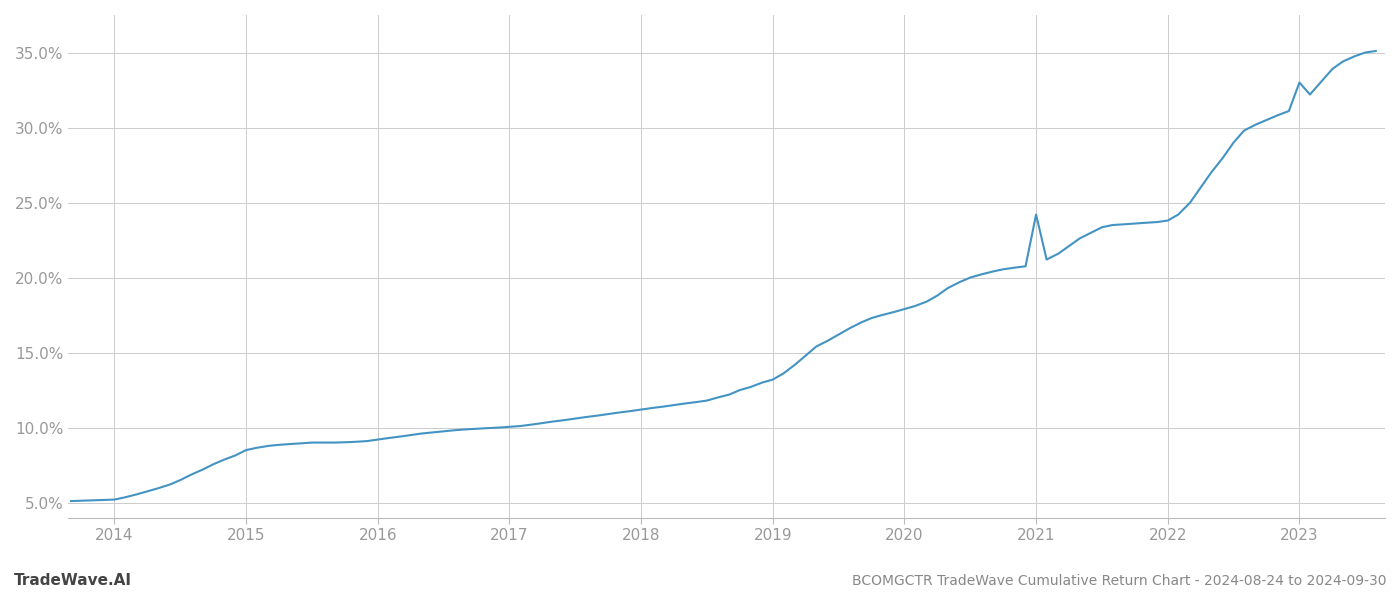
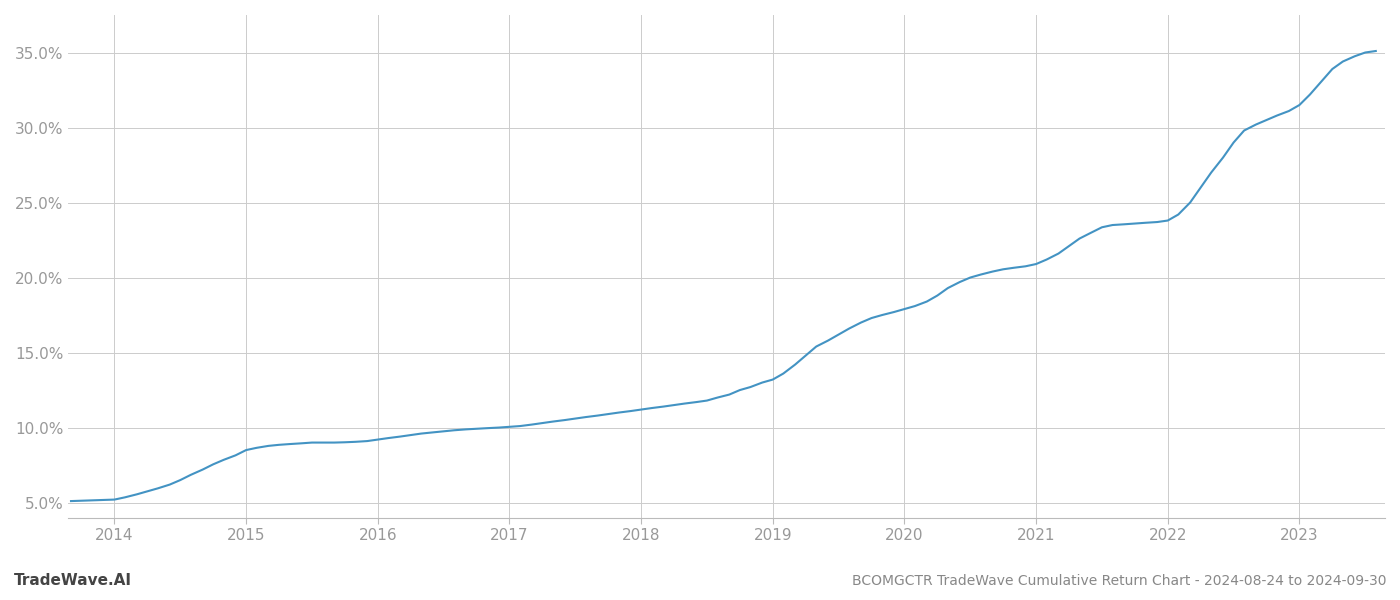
2021: 24.2% -> 20.9%
2023: 33.0% -> 31.5%
